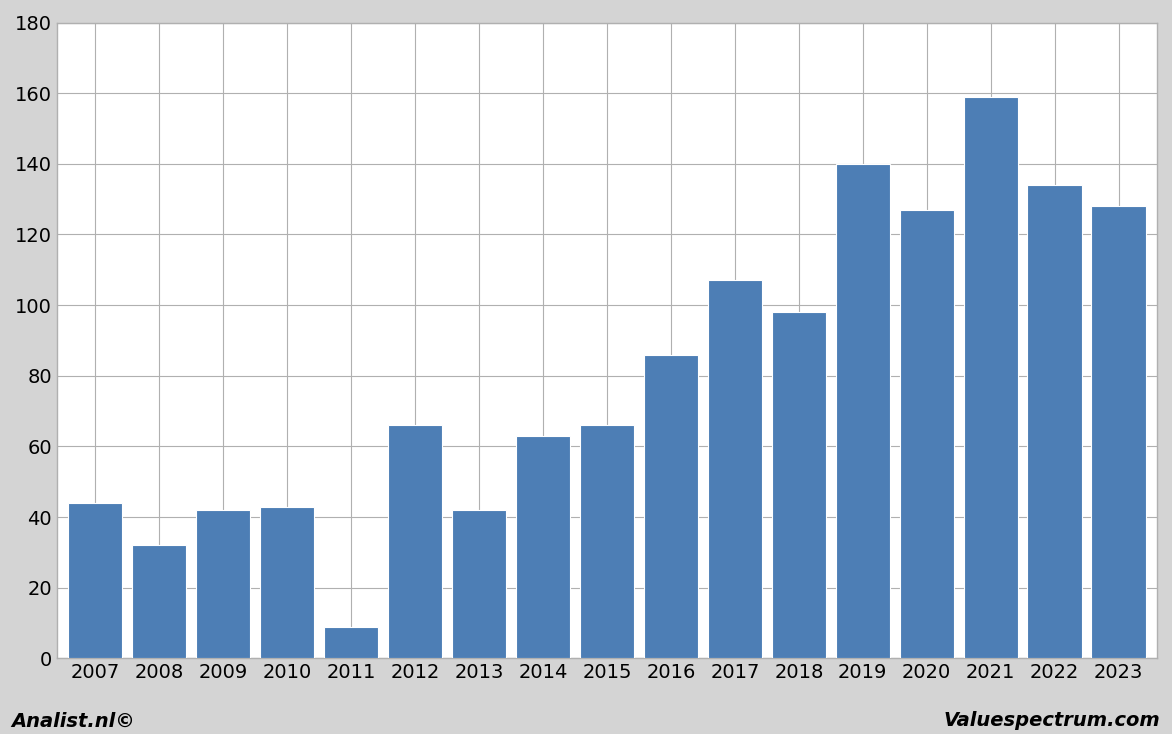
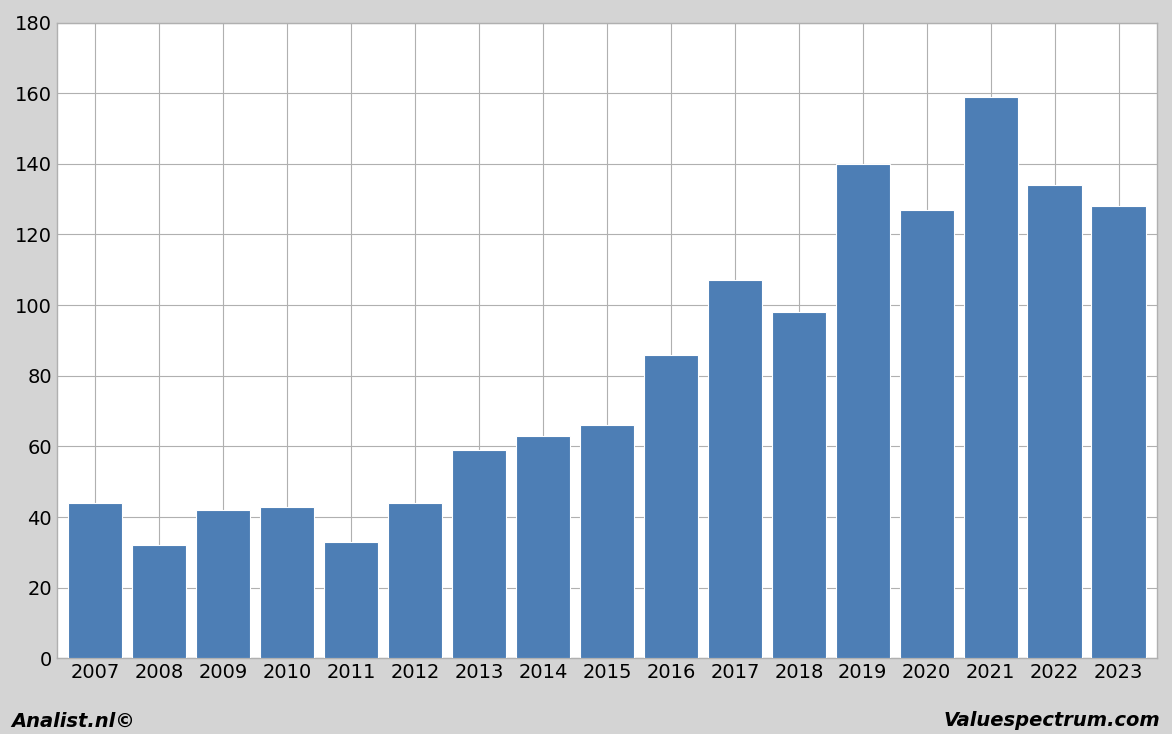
2011: 9 -> 33
2012: 66 -> 44
2013: 42 -> 59
